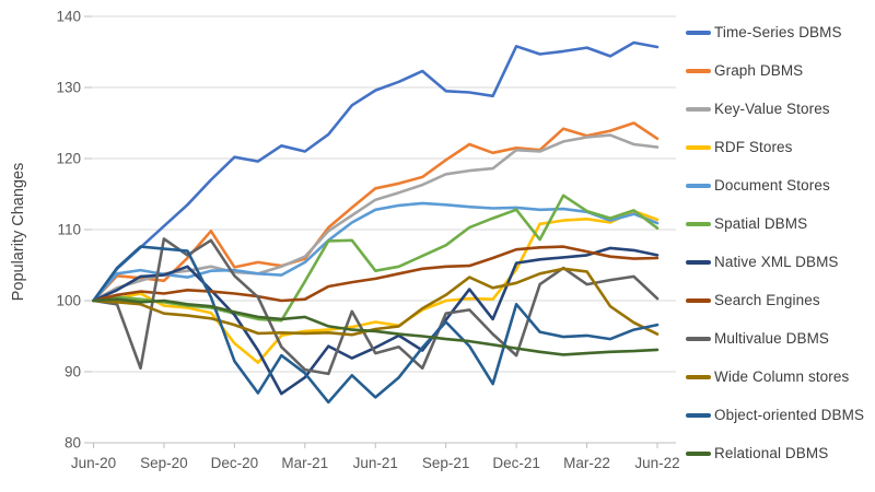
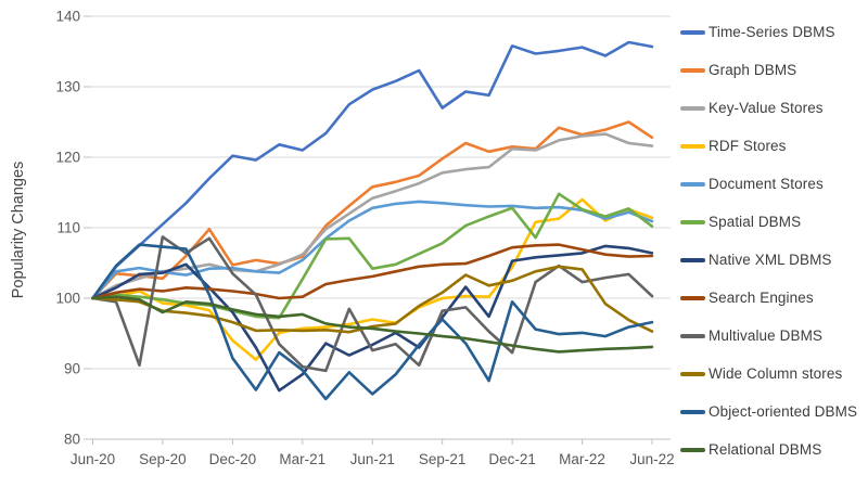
Relational DBMS/Sep-20: 100 -> 98
Time-Series DBMS/Sep-21: 130 -> 127
RDF Stores/Mar-22: 112 -> 114
